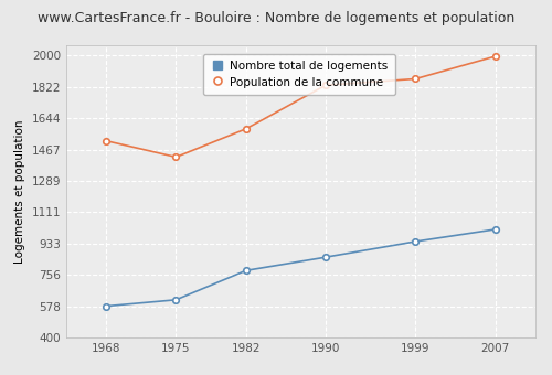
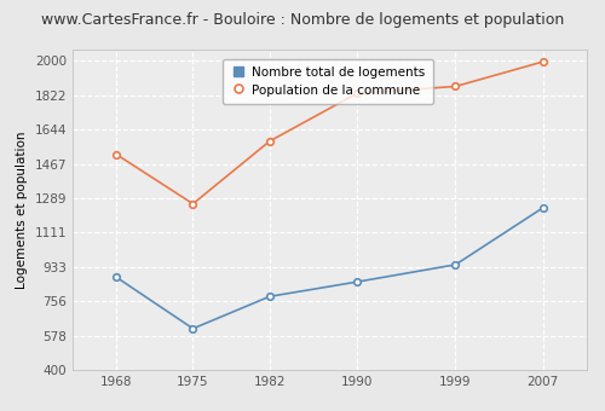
Nombre total de logements/1968: 580 -> 880
Population de la commune/1975: 1420 -> 1260
Nombre total de logements/2007: 1010 -> 1240
